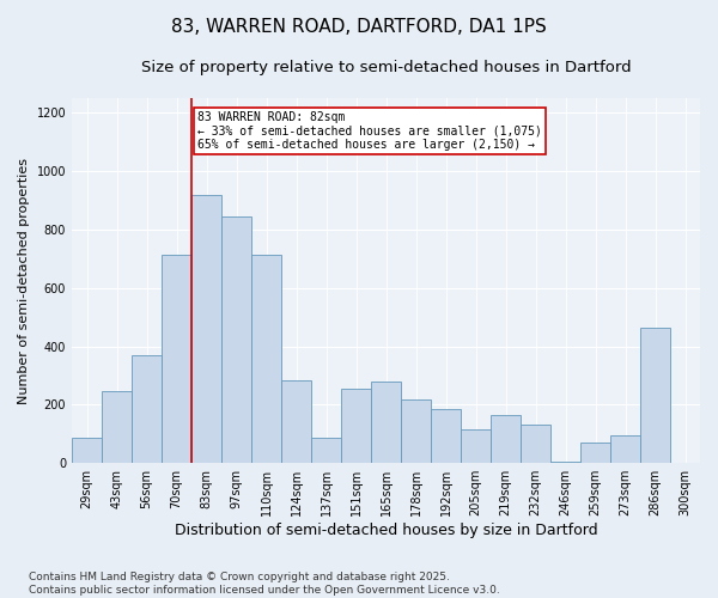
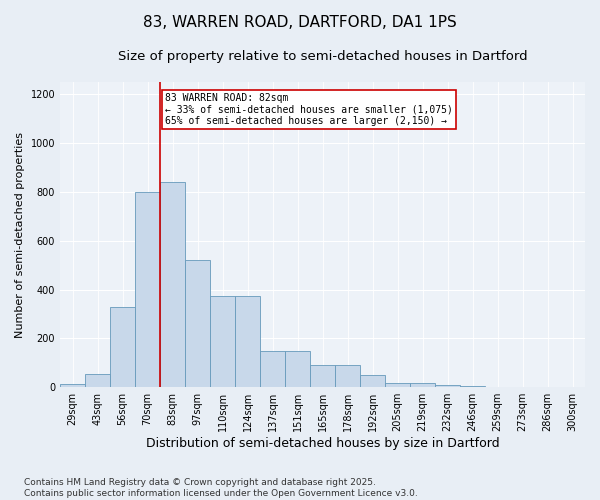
29sqm: 85 -> 15
43sqm: 245 -> 55
56sqm: 370 -> 330
70sqm: 715 -> 800
83sqm: 920 -> 840
97sqm: 845 -> 520
110sqm: 715 -> 375
124sqm: 285 -> 375
137sqm: 85 -> 150
151sqm: 255 -> 150
165sqm: 280 -> 90
178sqm: 220 -> 90
192sqm: 185 -> 50
205sqm: 115 -> 18
219sqm: 165 -> 18
232sqm: 130 -> 8
259sqm: 70 -> 2
273sqm: 95 -> 1
286sqm: 465 -> 1
